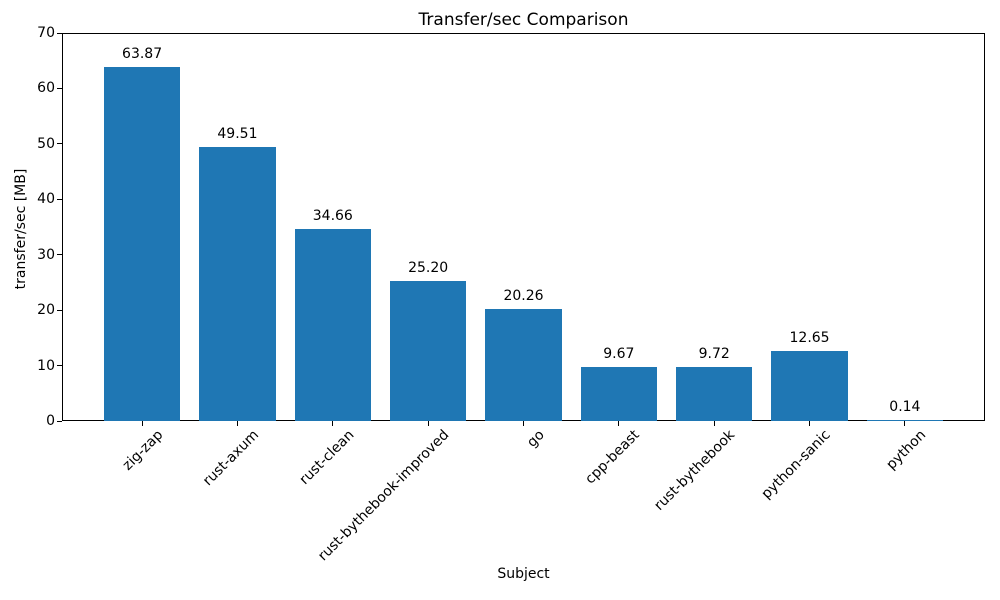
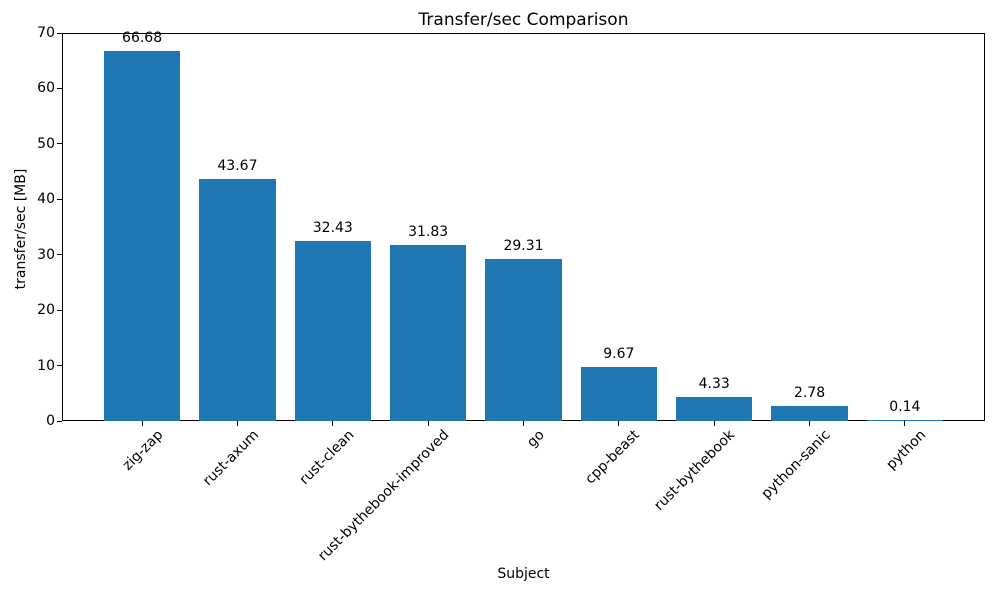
zig-zap: 63.87 -> 66.68
rust-axum: 49.51 -> 43.67
rust-clean: 34.66 -> 32.43
rust-bythebook-improved: 25.20 -> 31.83
go: 20.26 -> 29.31
rust-bythebook: 9.72 -> 4.33
python-sanic: 12.65 -> 2.78
